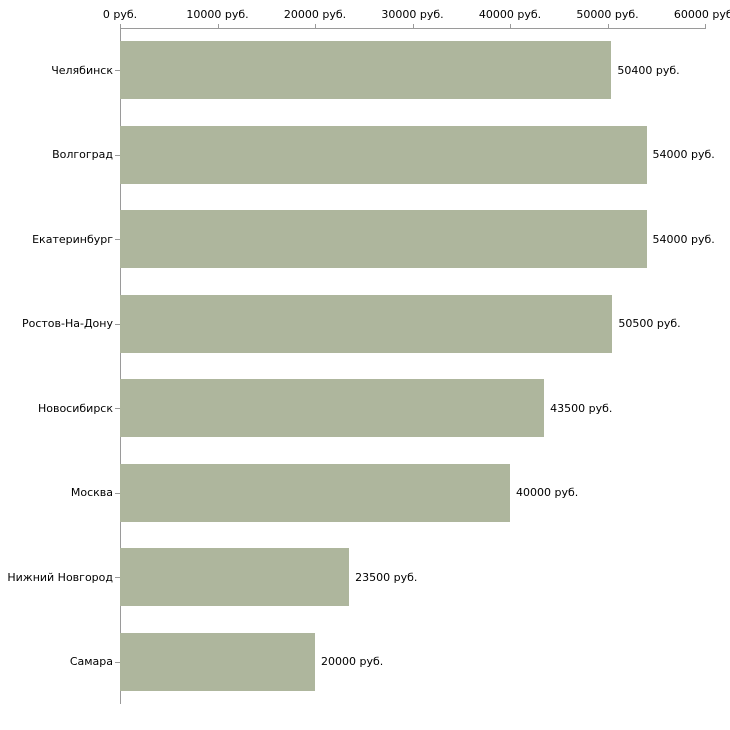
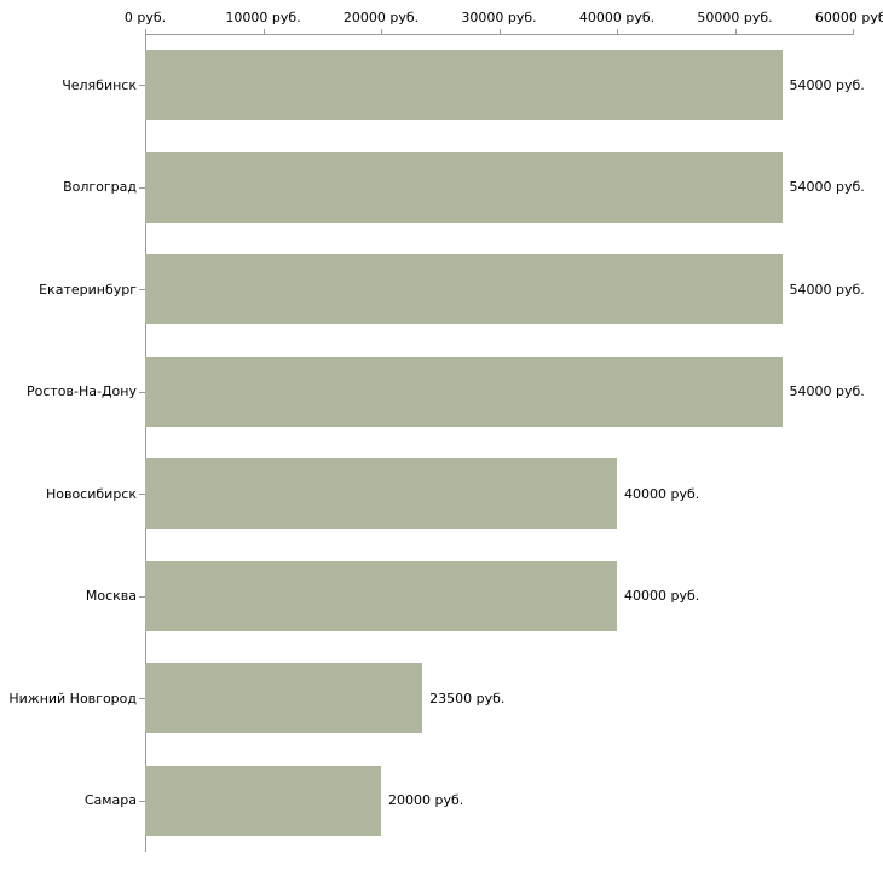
Челябинск: 50400 -> 54000
Ростов-На-Дону: 50500 -> 54000
Новосибирск: 43500 -> 40000
